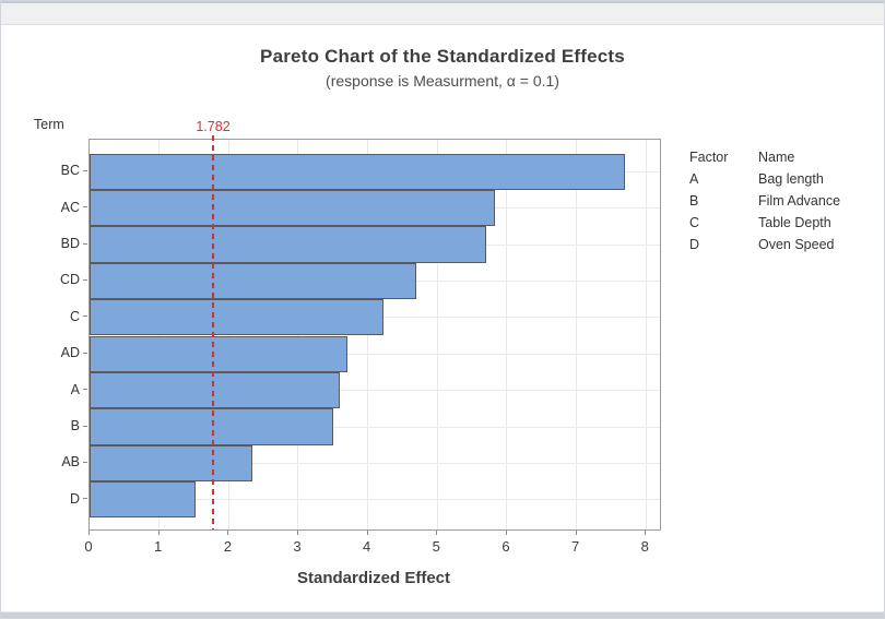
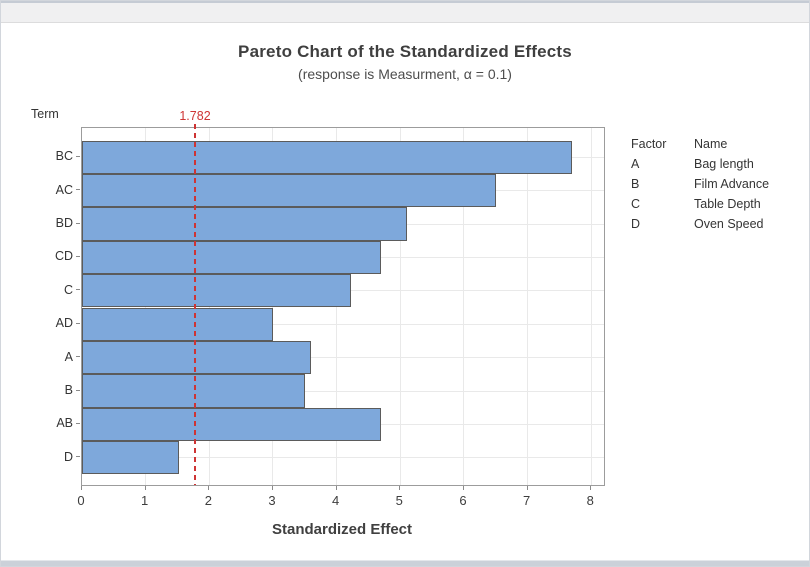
AC: 5.8 -> 6.5
BD: 5.7 -> 5.1
AD: 3.7 -> 3.0
AB: 2.3 -> 4.7
